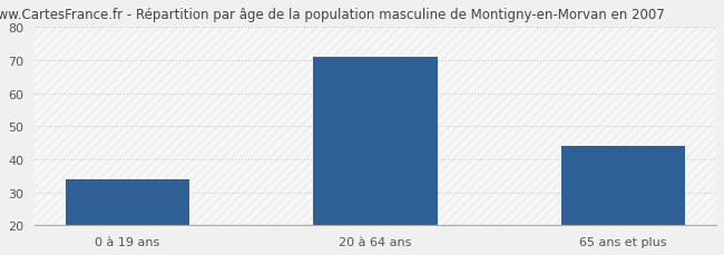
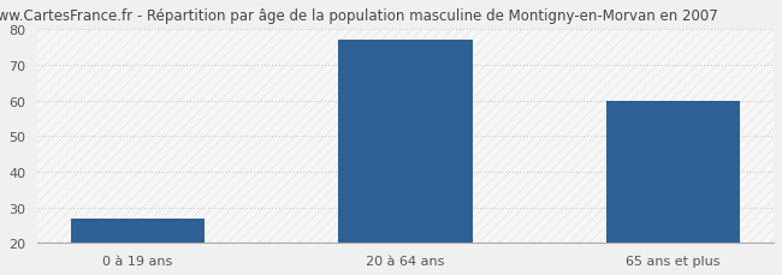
0 à 19 ans: 34 -> 27
20 à 64 ans: 71 -> 77
65 ans et plus: 44 -> 60
